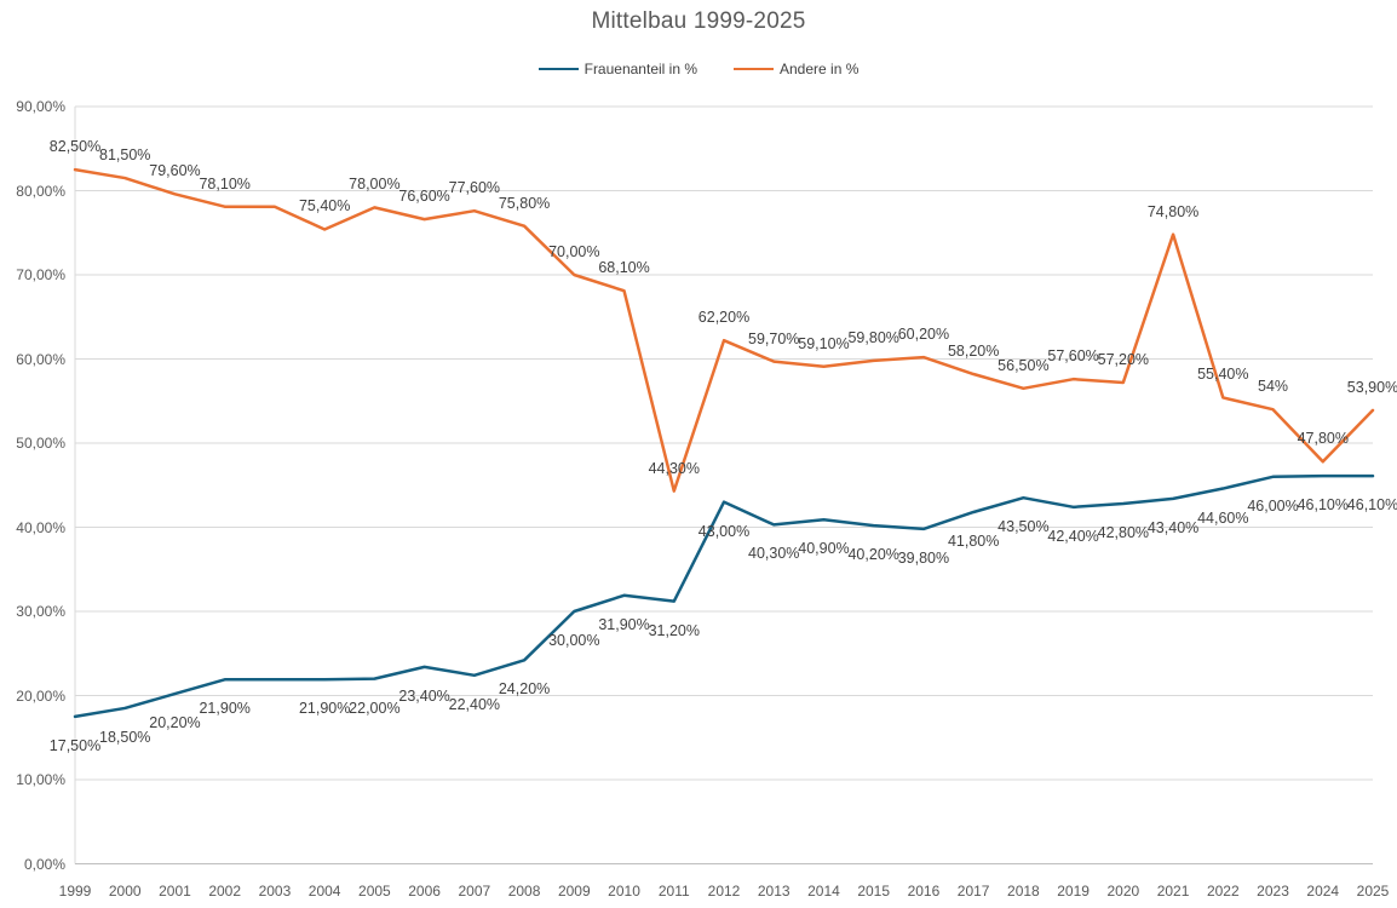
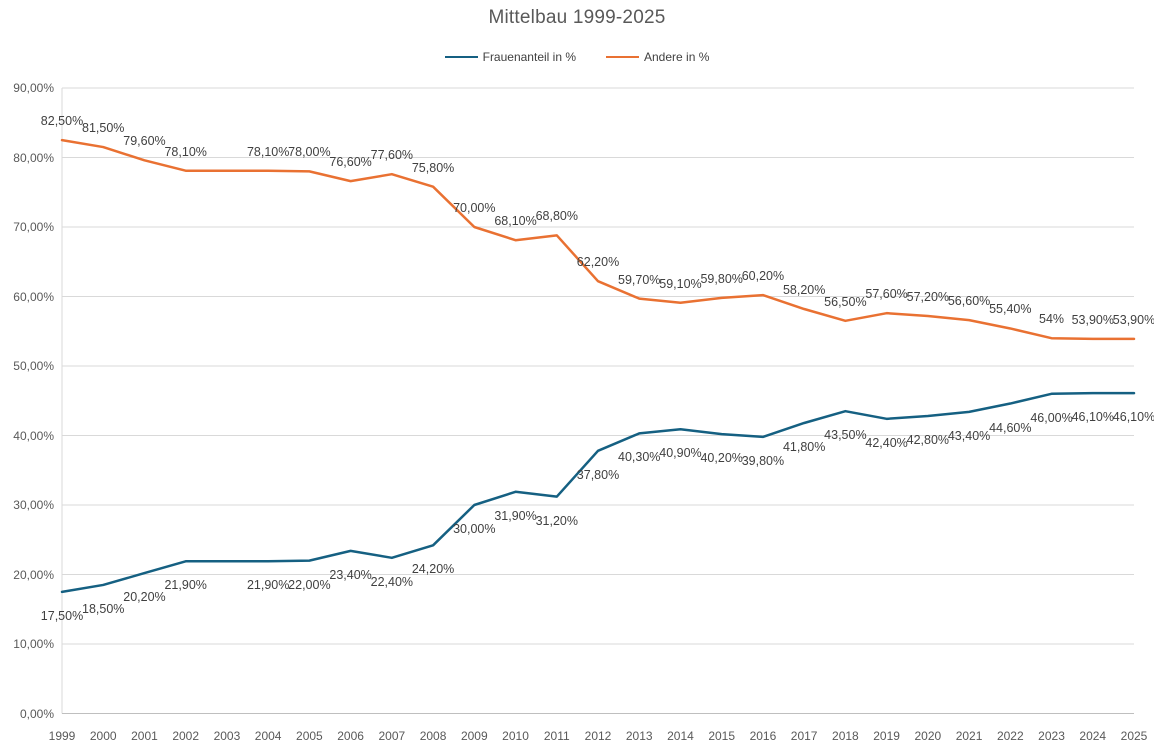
Andere in %/2004: 75,40% -> 78,10%
Andere in %/2011: 44,30% -> 68,80%
Frauenanteil in %/2012: 43,00% -> 37,80%
Andere in %/2021: 74,80% -> 56,60%
Andere in %/2024: 47,80% -> 53,90%
